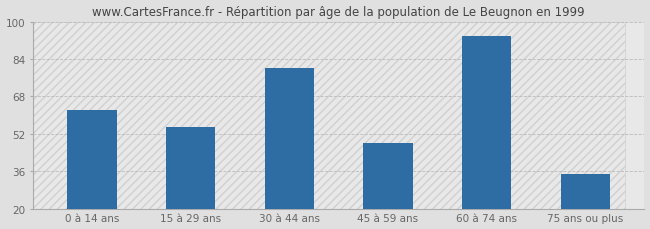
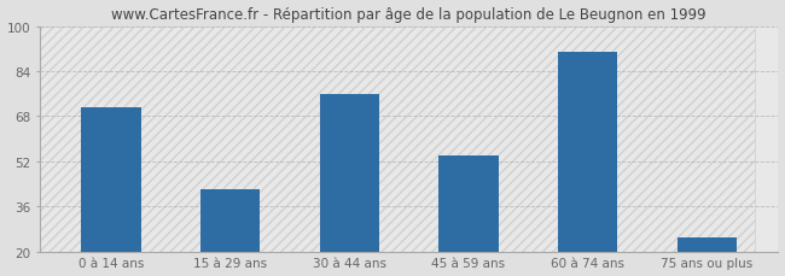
0 à 14 ans: 62 -> 71
15 à 29 ans: 55 -> 42
30 à 44 ans: 80 -> 76
45 à 59 ans: 48 -> 54
60 à 74 ans: 94 -> 91
75 ans ou plus: 35 -> 25
